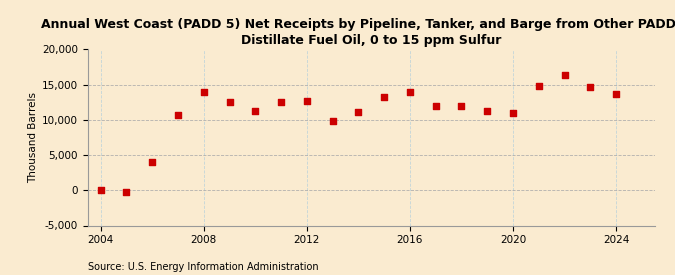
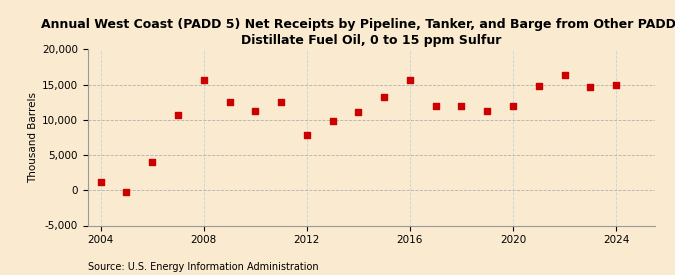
2004: 100 -> 1,200
2008: 14,000 -> 15,600
2012: 12,700 -> 7,800
2016: 14,000 -> 15,600
2020: 11,000 -> 12,000
2024: 13,700 -> 15,000
